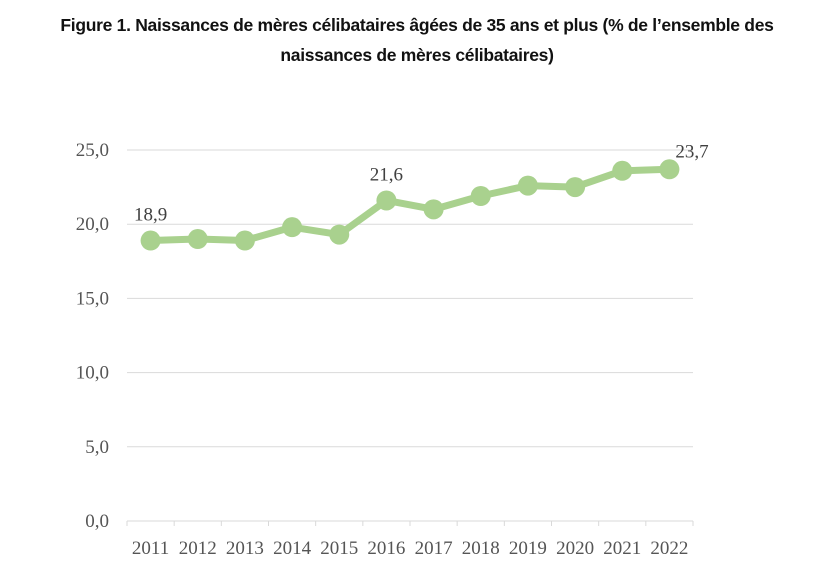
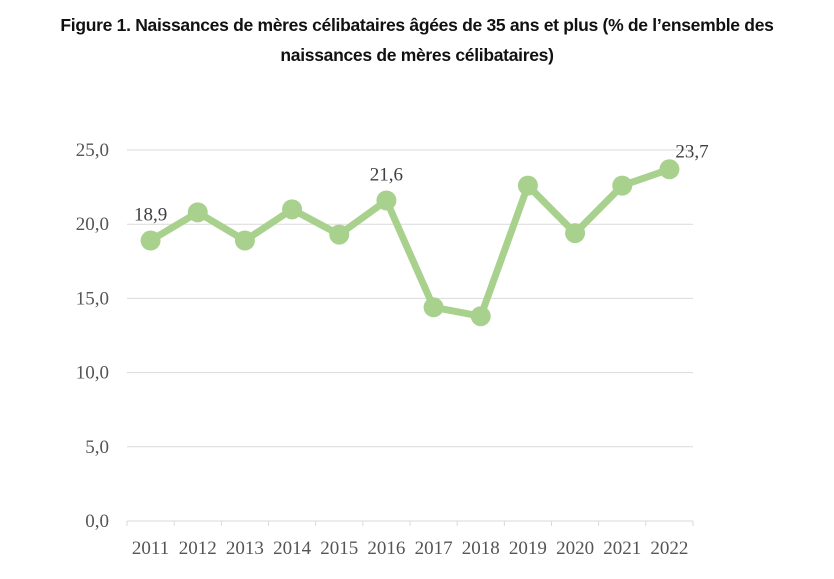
2012: 19,0 -> 20,8
2014: 19,8 -> 21,0
2017: 21,0 -> 14,4
2018: 21,9 -> 13,8
2020: 22,5 -> 19,4
2021: 23,6 -> 22,6
